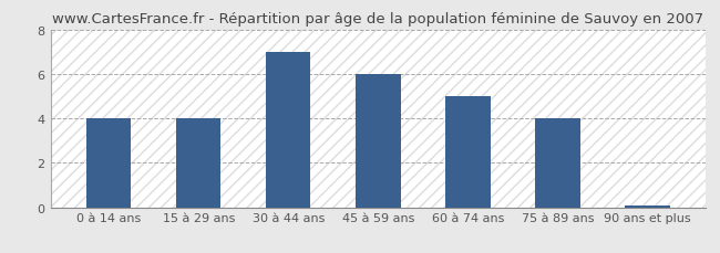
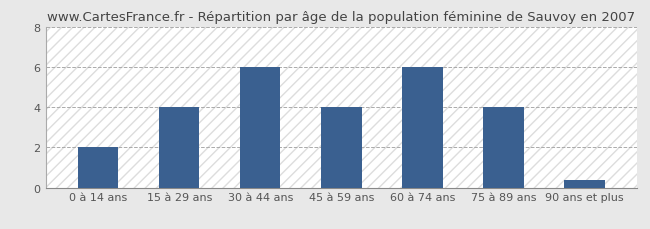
0 à 14 ans: 4.0 -> 2.0
30 à 44 ans: 7.0 -> 6.0
45 à 59 ans: 6.0 -> 4.0
60 à 74 ans: 5.0 -> 6.0
90 ans et plus: 0.1 -> 0.4
